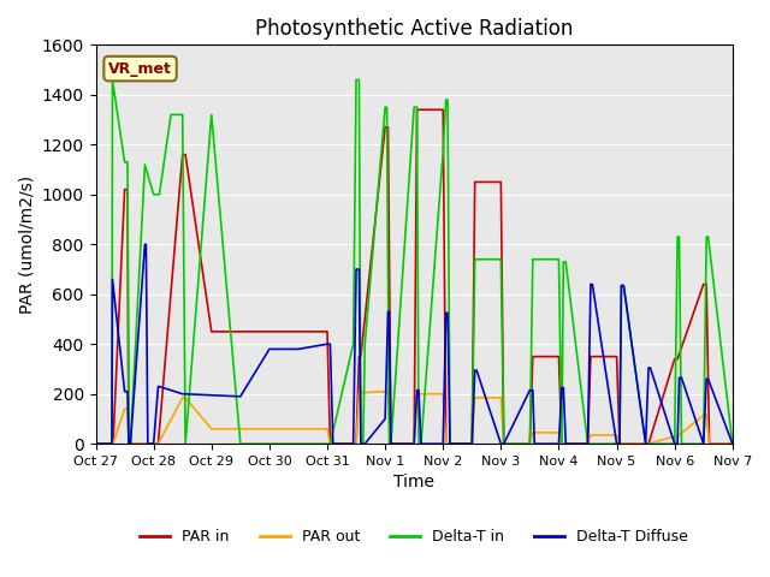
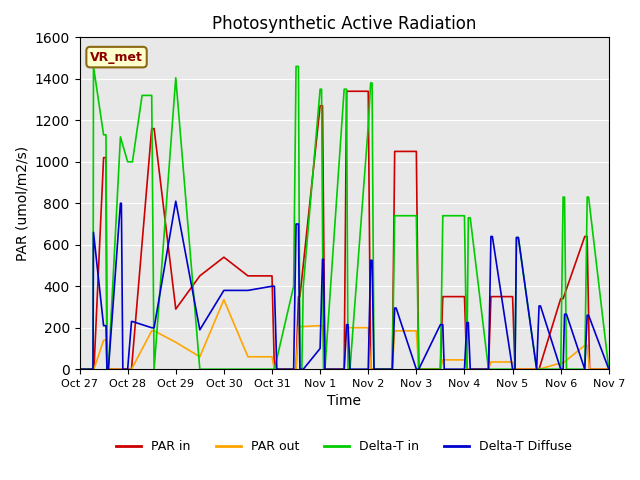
PAR in/Oct 29: 450 -> 290
PAR out/Oct 29: 60 -> 130
Delta-T in/Oct 29: 1320 -> 1405
Delta-T Diffuse/Oct 29: 195 -> 810
PAR in/Oct 30: 450 -> 540
PAR out/Oct 30: 60 -> 335
